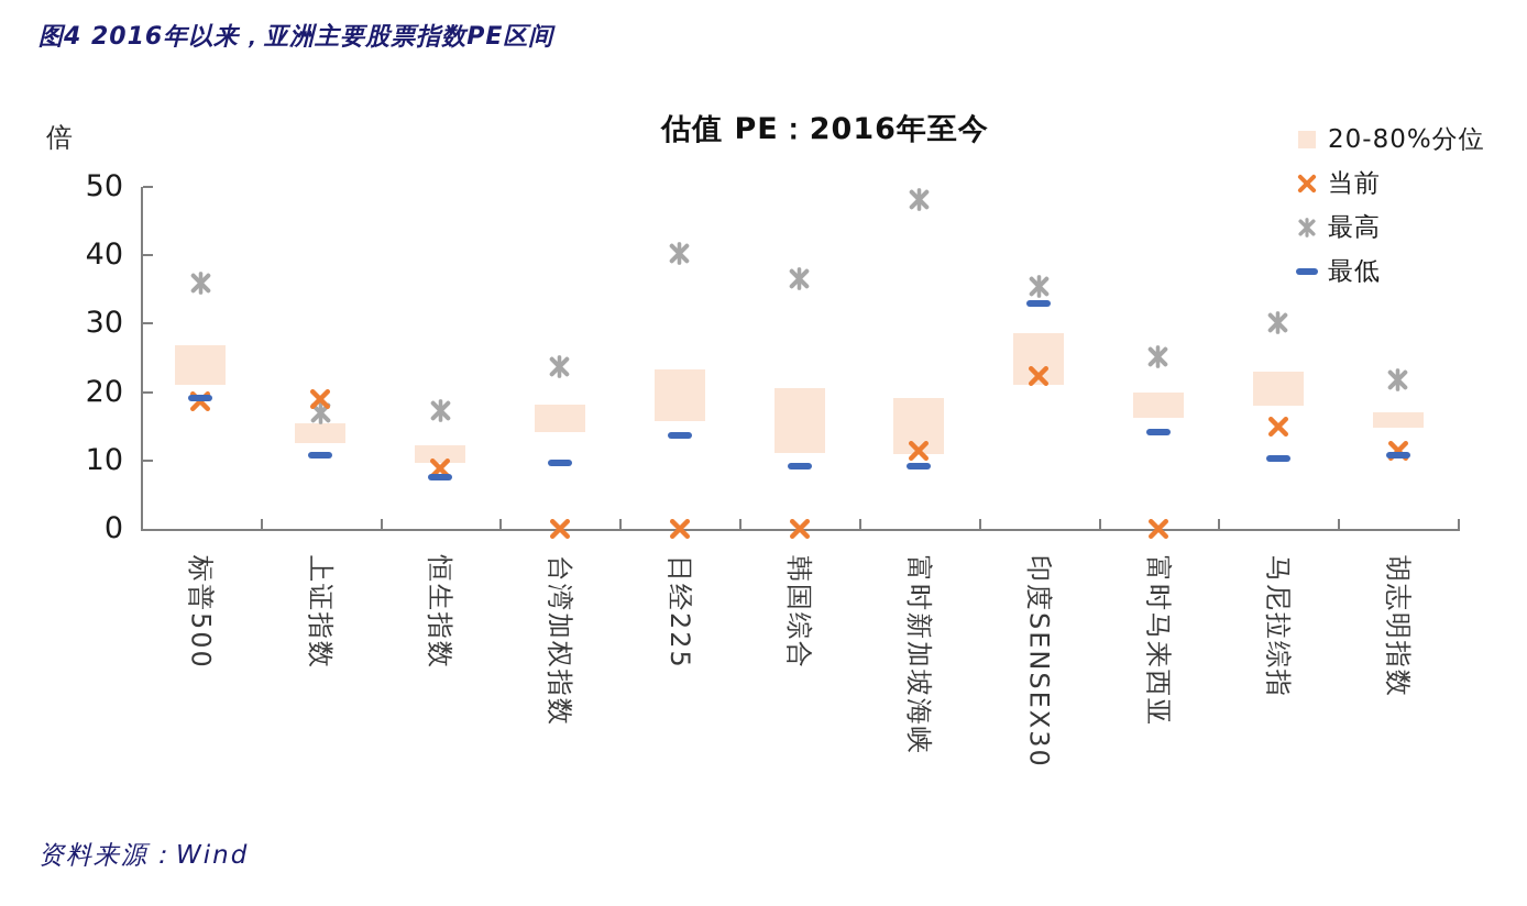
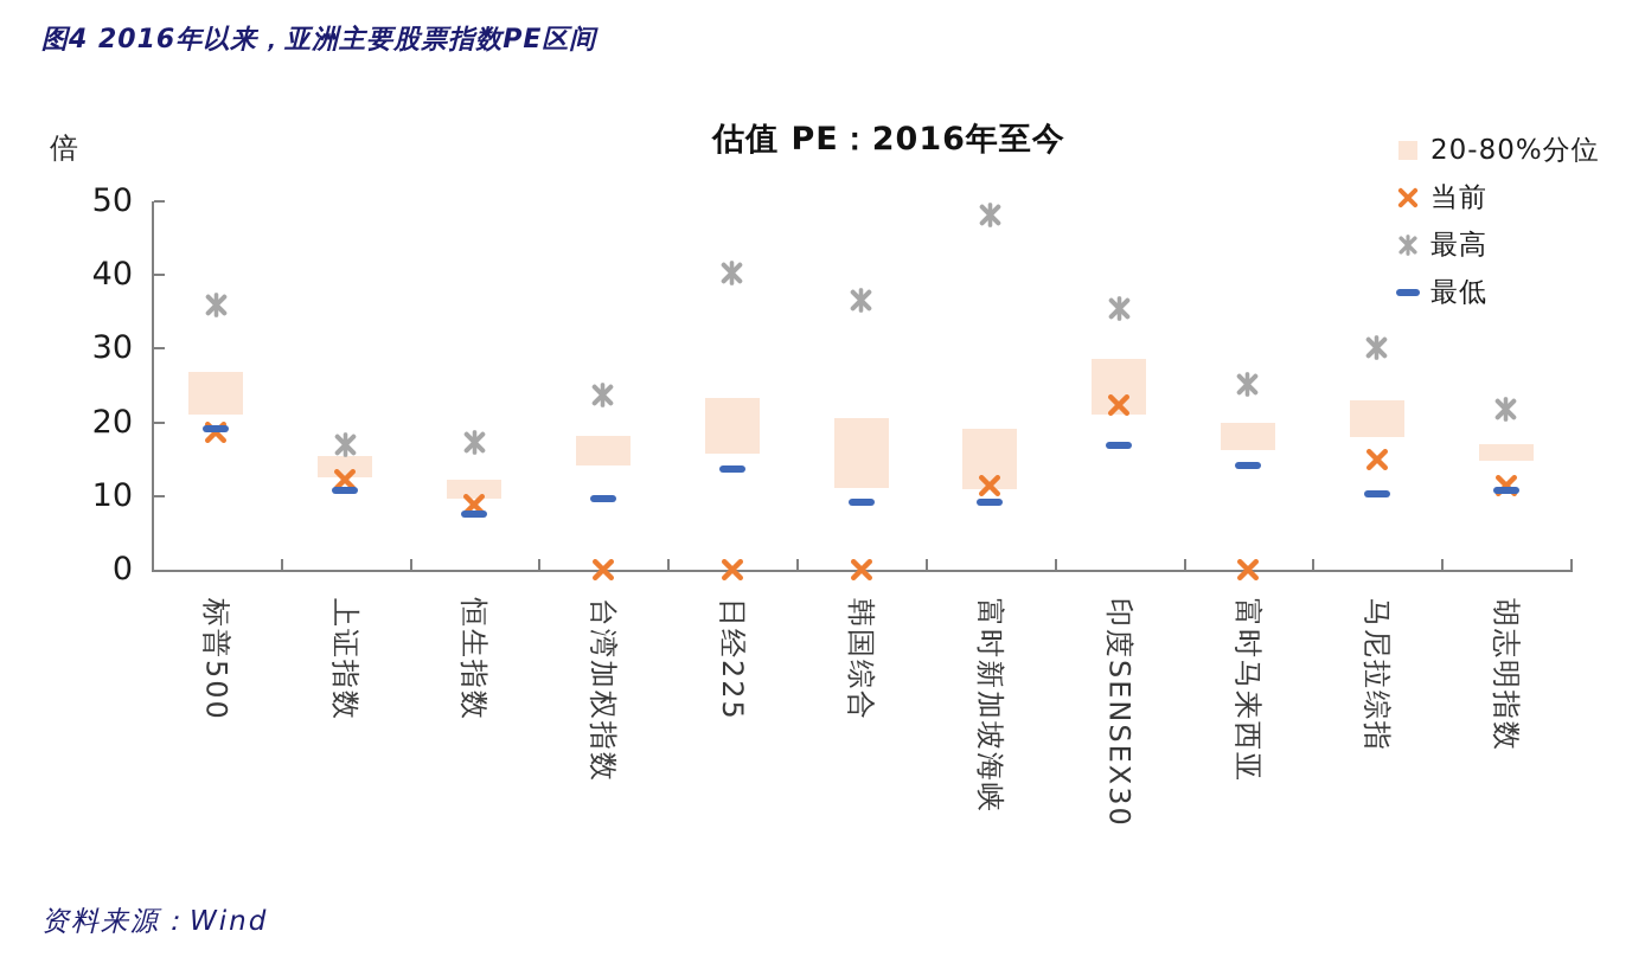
当前/上证指数: 19 -> 12
最低/印度SENSEX30: 33 -> 17
